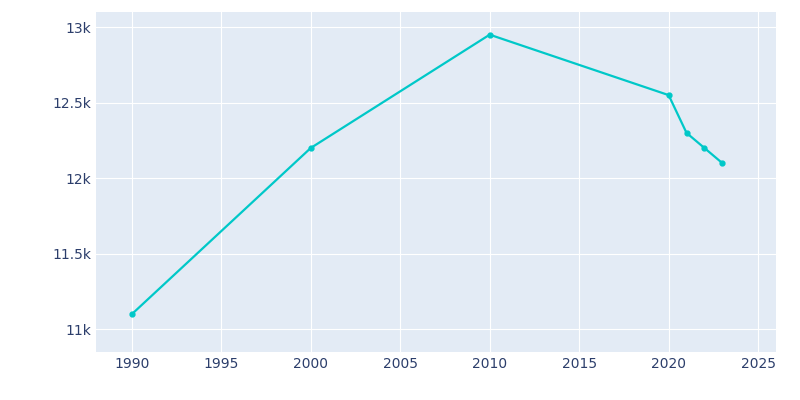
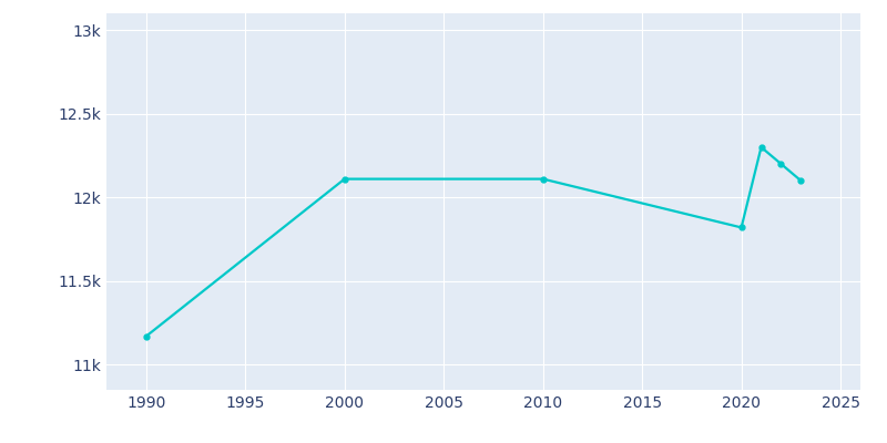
1990: 11.10k -> 11.17k
2000: 12.20k -> 12.11k
2010: 12.95k -> 12.11k
2020: 12.55k -> 11.82k
